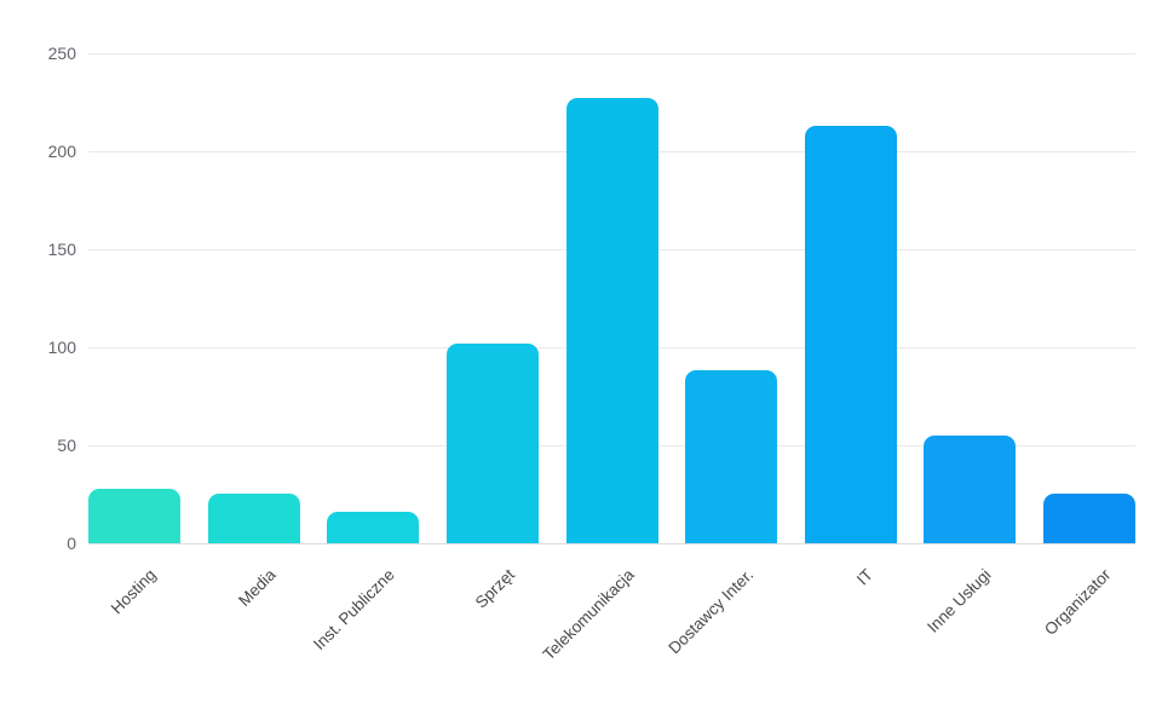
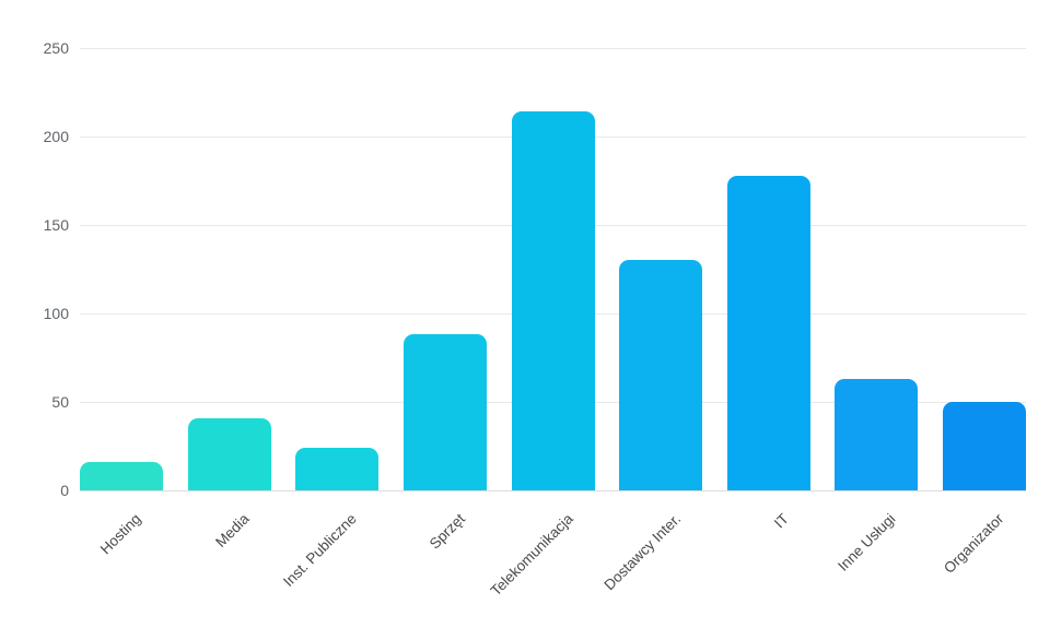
Hosting: 28 -> 16
Media: 25 -> 41
Inst. Publiczne: 16 -> 24
Sprzęt: 102 -> 88
Telekomunikacja: 227 -> 214
Dostawcy Inter.: 88 -> 130
IT: 213 -> 178
Inne Usługi: 55 -> 63
Organizator: 25 -> 50
